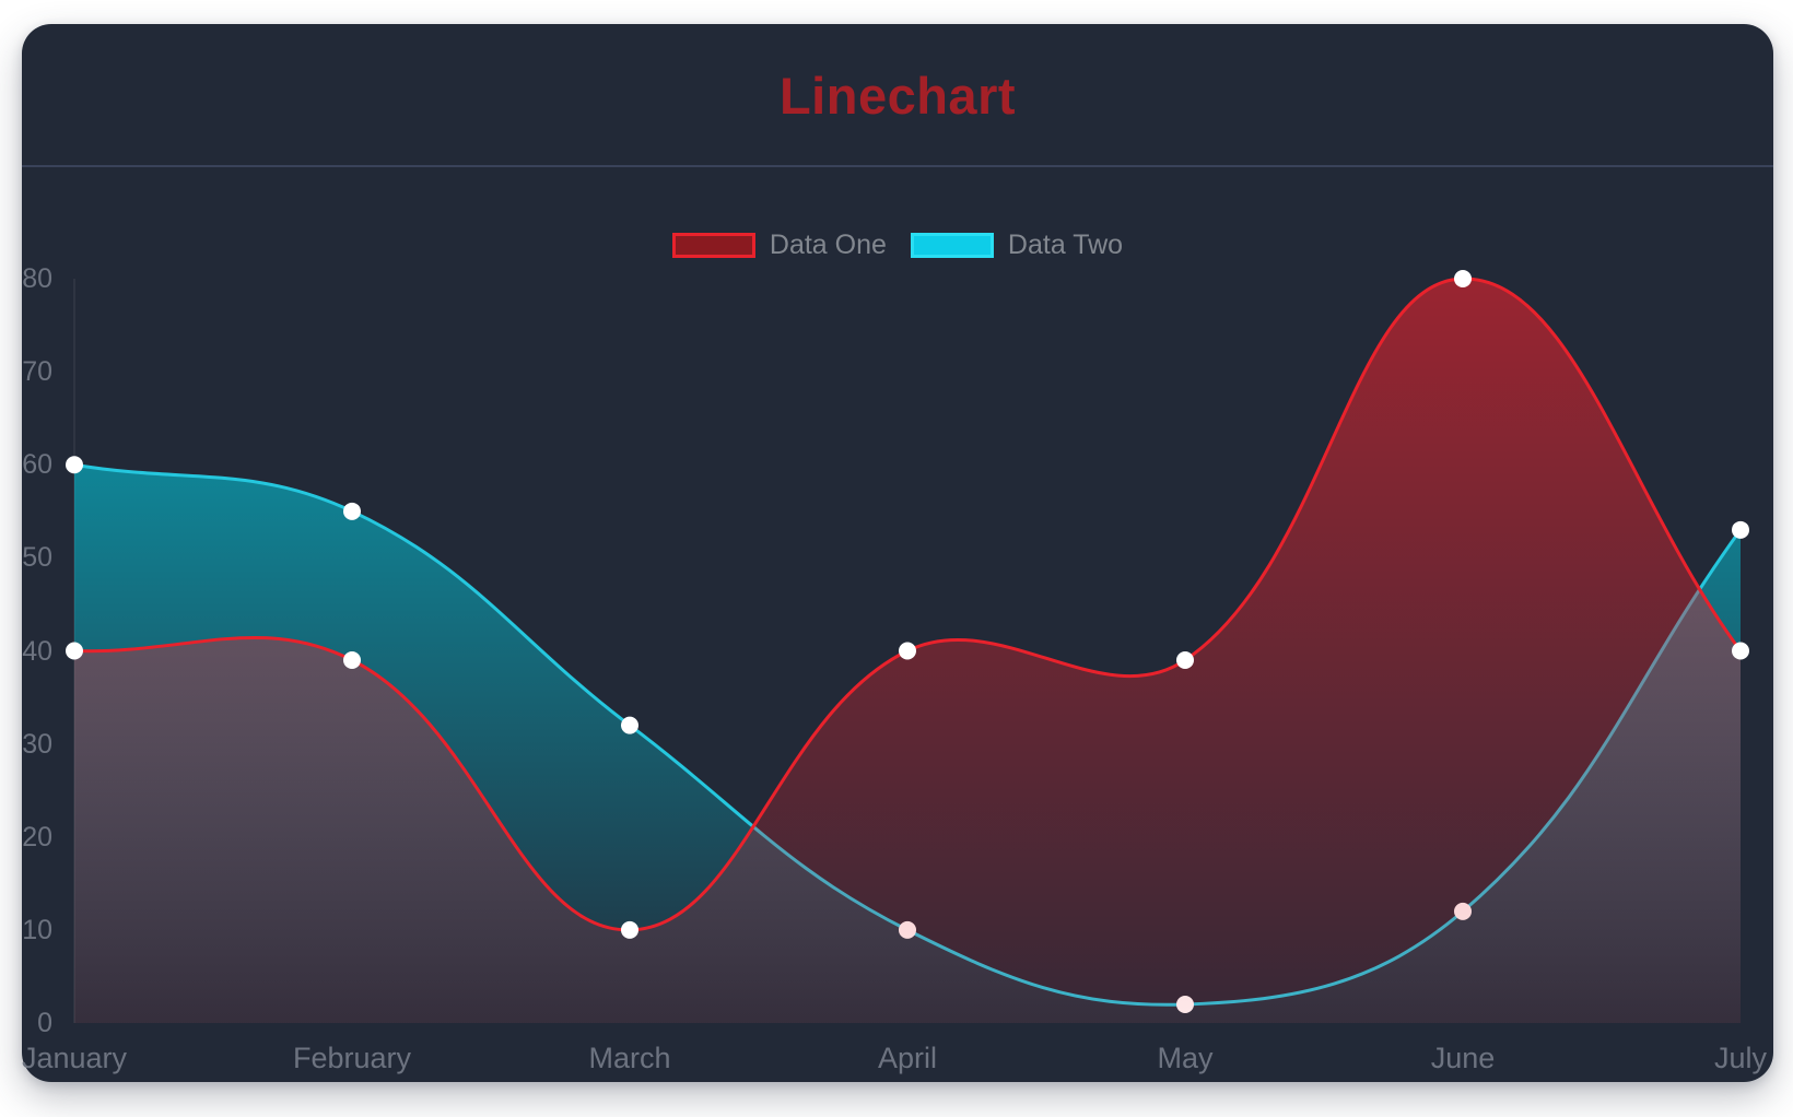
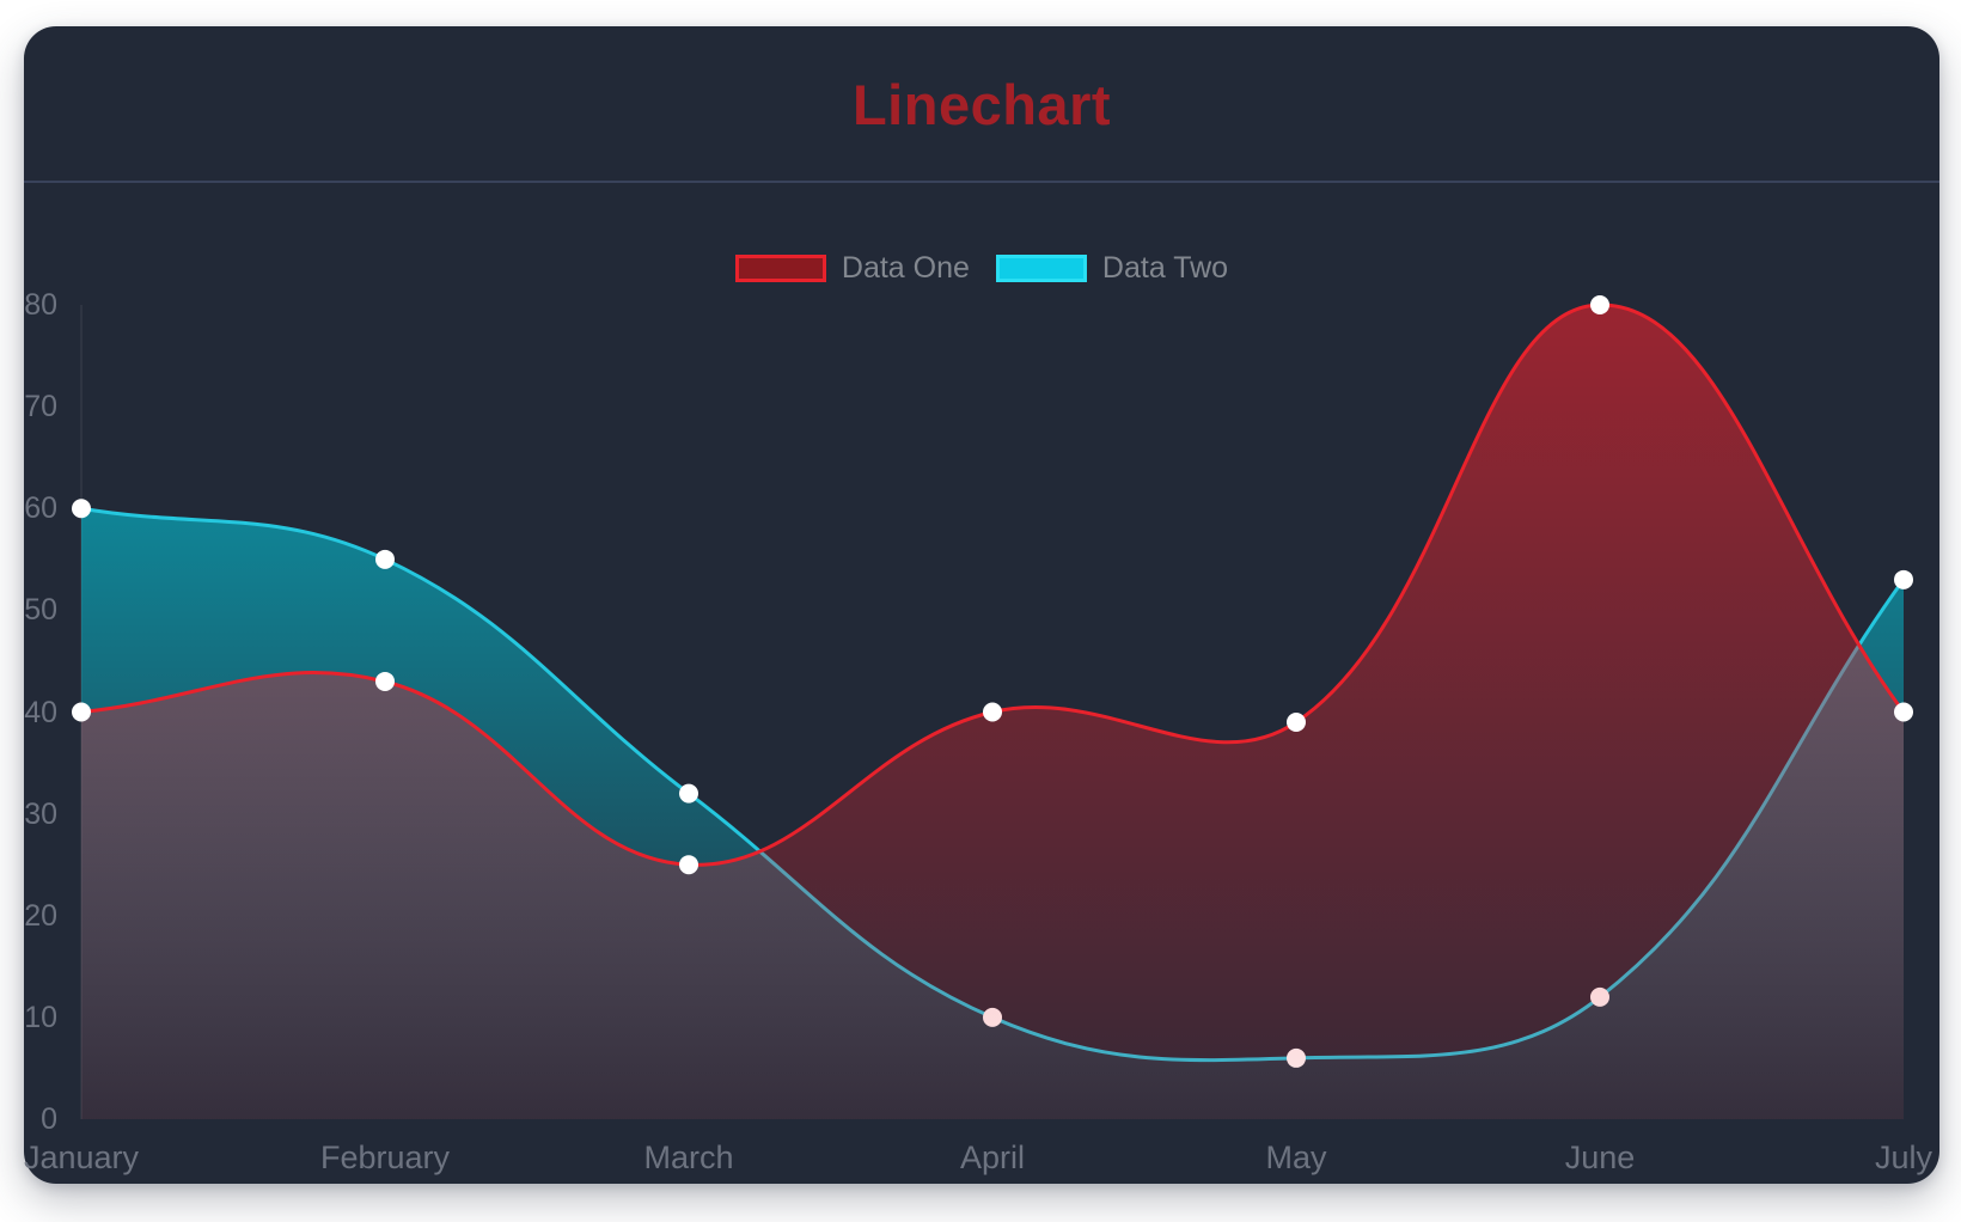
Data One/February: 39 -> 43
Data One/March: 10 -> 25
Data Two/May: 2 -> 6
